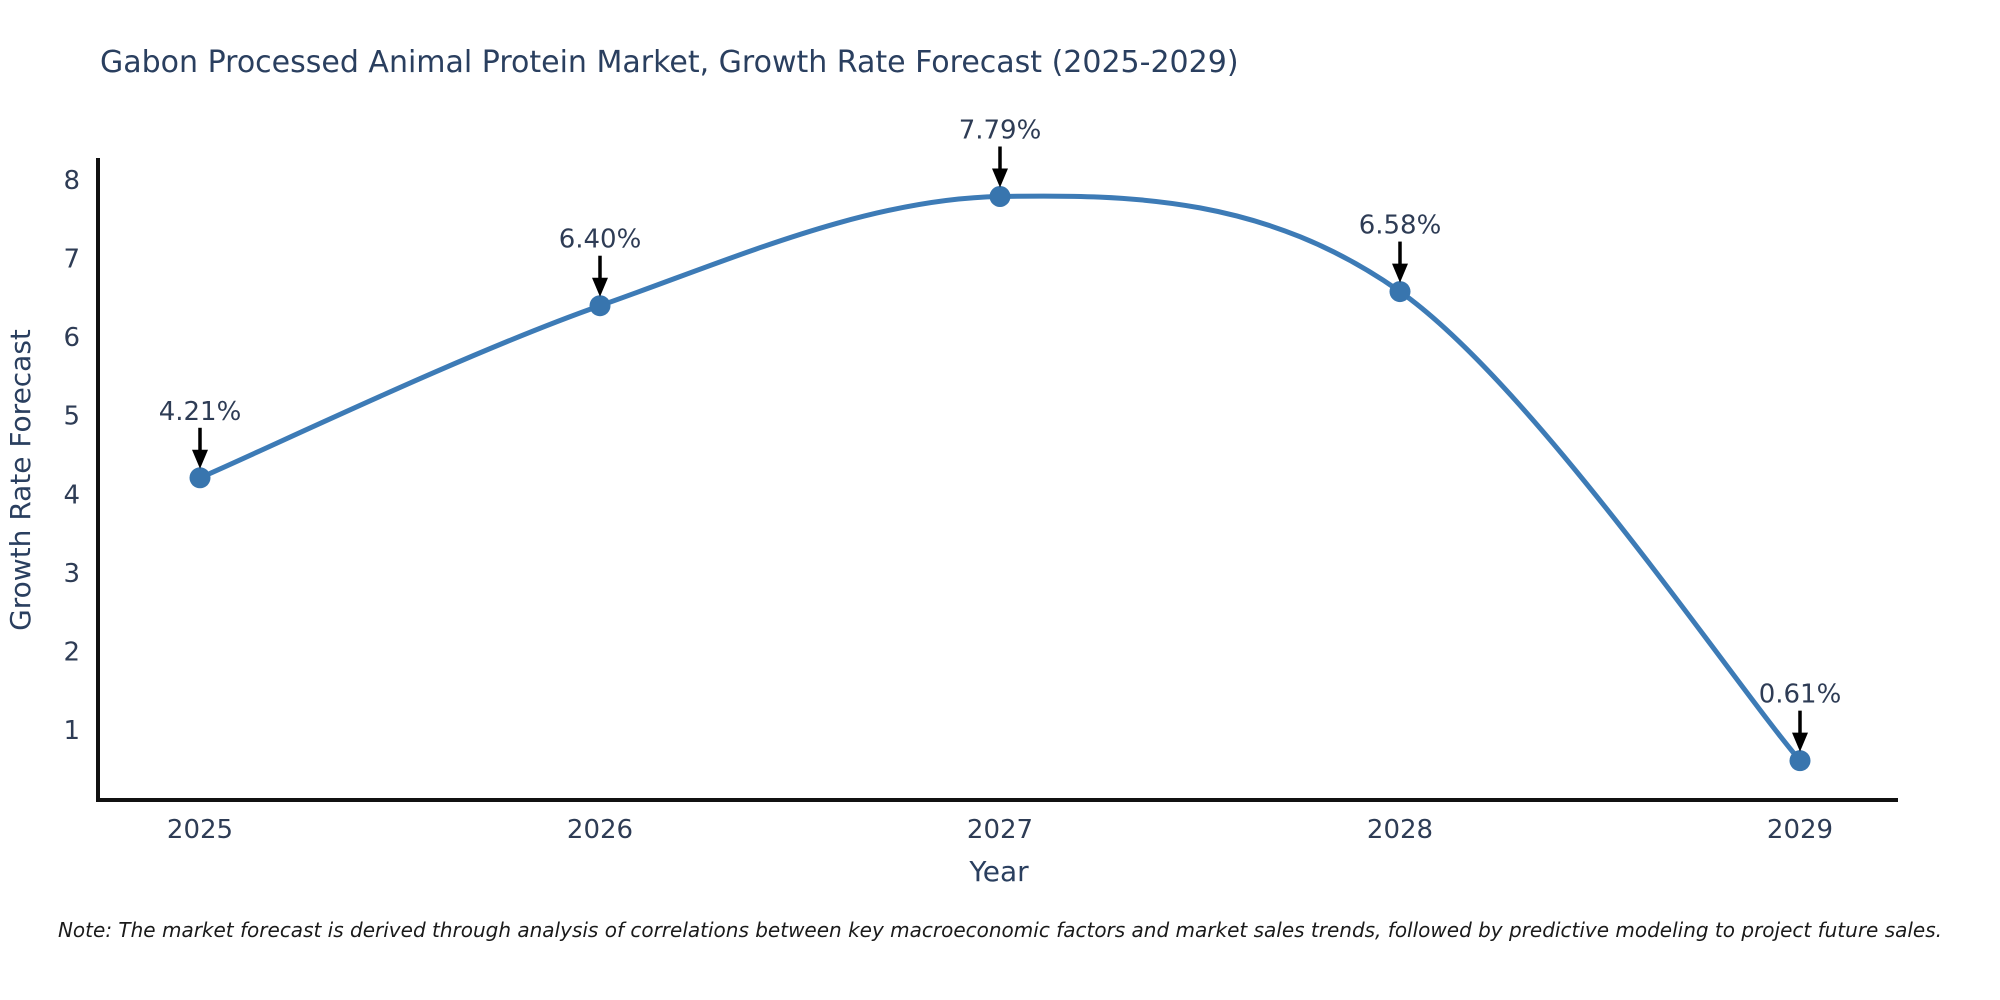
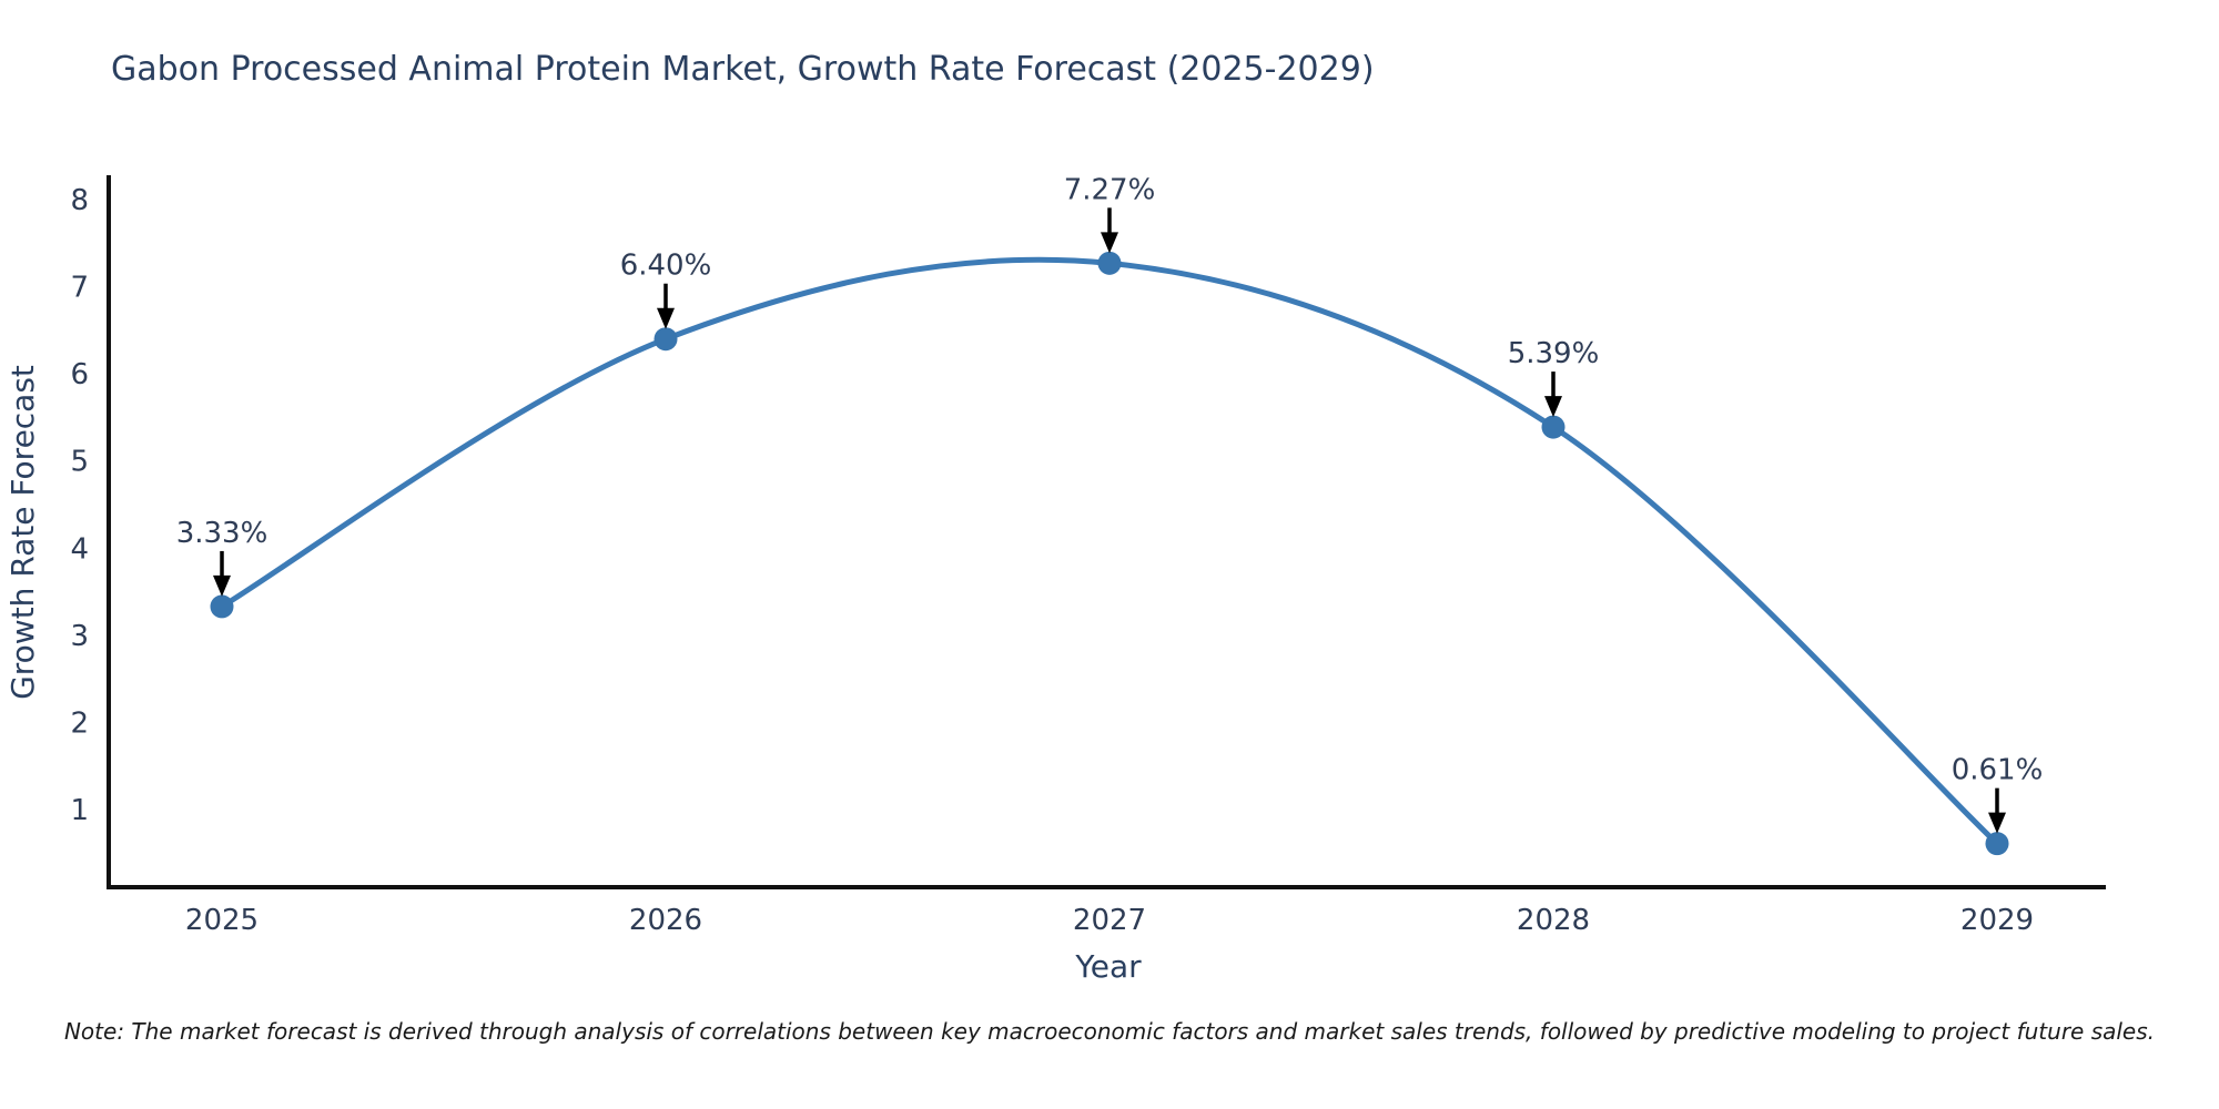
2025: 4.21% -> 3.33%
2027: 7.79% -> 7.27%
2028: 6.58% -> 5.39%
